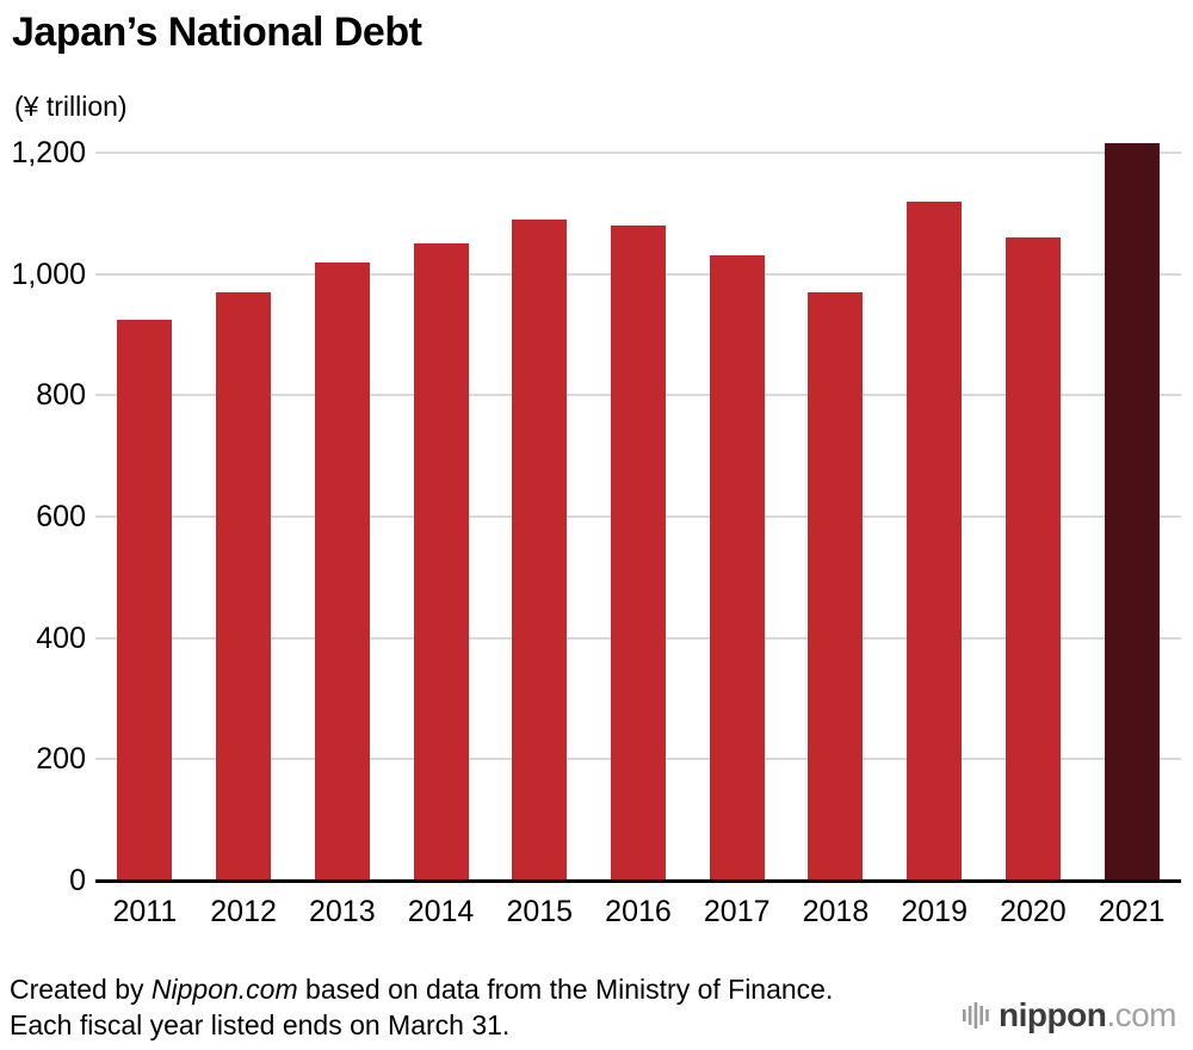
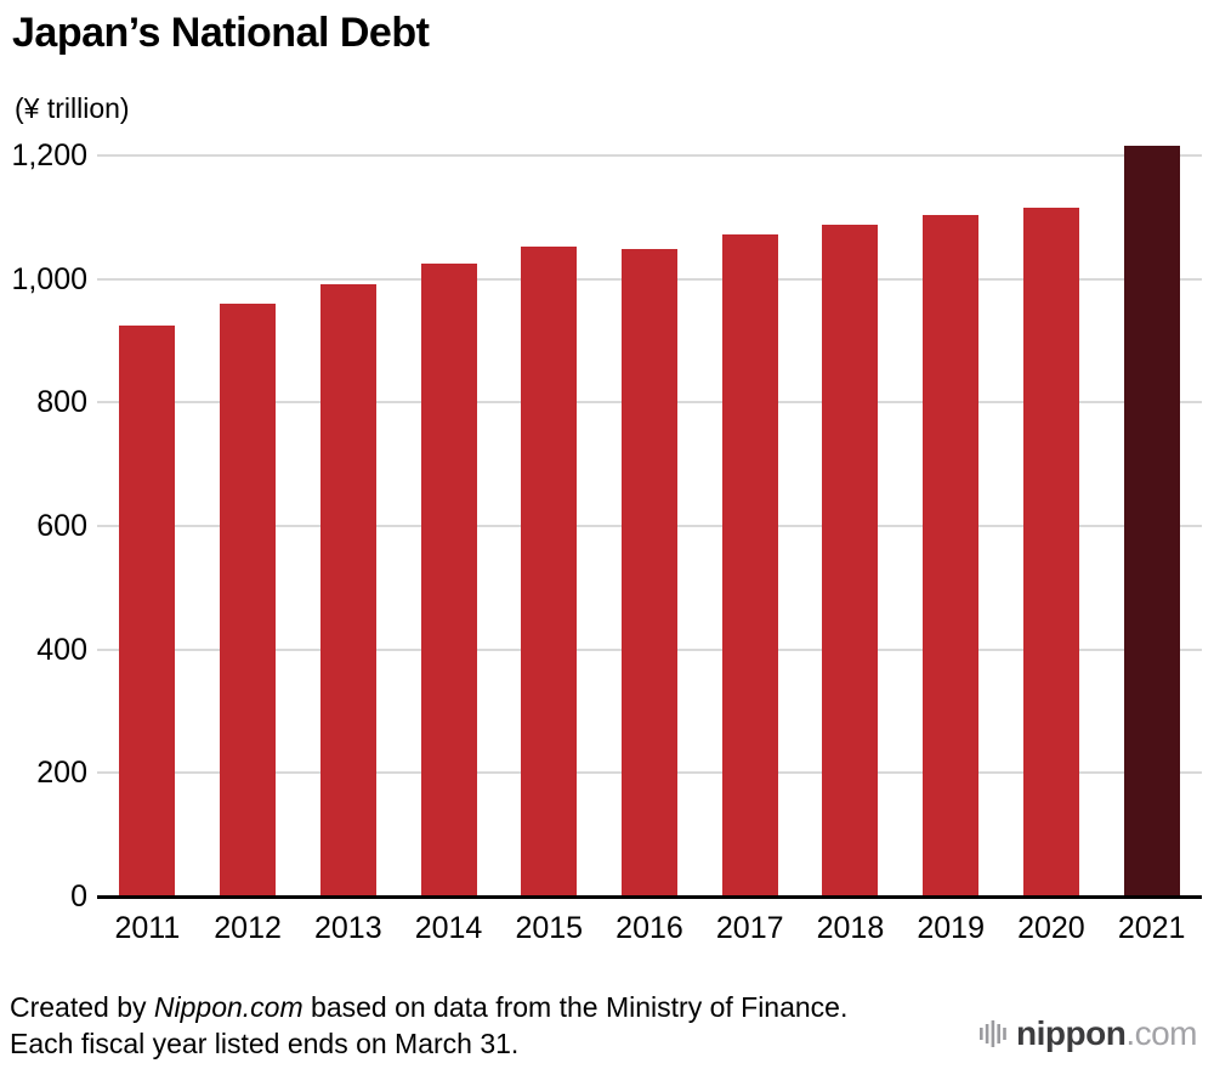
2012: 970 -> 960
2013: 1020 -> 990
2014: 1050 -> 1020
2015: 1090 -> 1050
2016: 1080 -> 1050
2017: 1030 -> 1070
2018: 970 -> 1090
2019: 1120 -> 1100
2020: 1060 -> 1120
